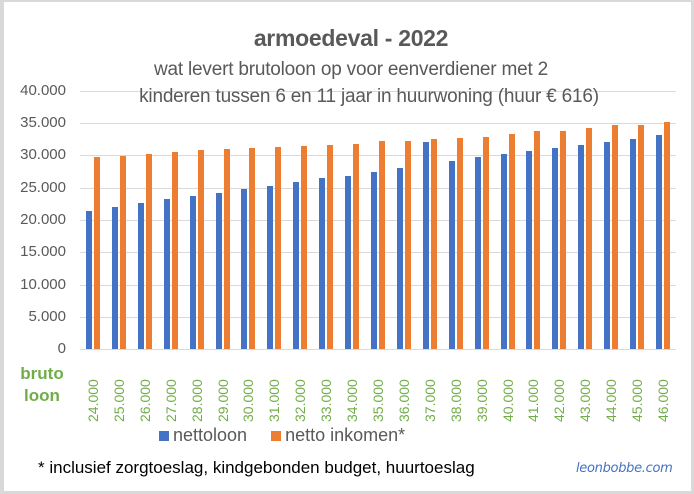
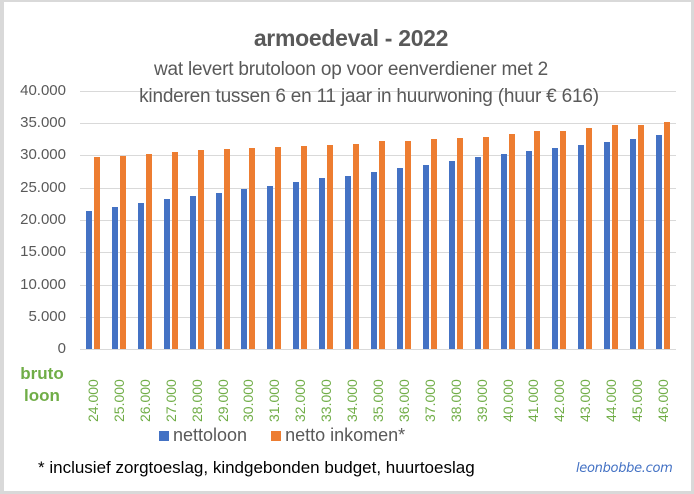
nettoloon/37.000: 32000 -> 28000
